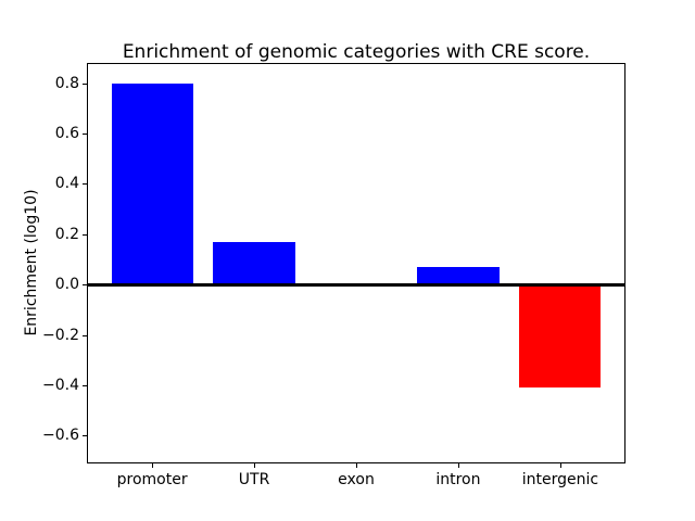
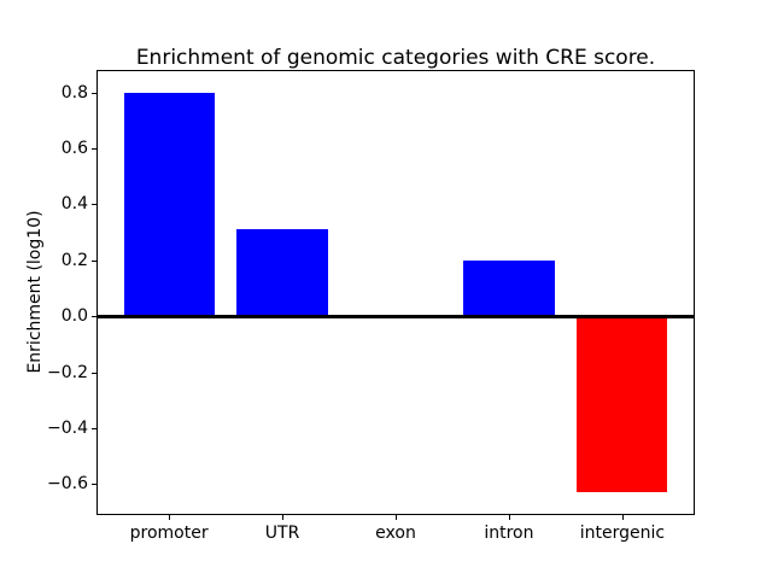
UTR: 0.17 -> 0.31
intron: 0.07 -> 0.20
intergenic: -0.41 -> -0.63
